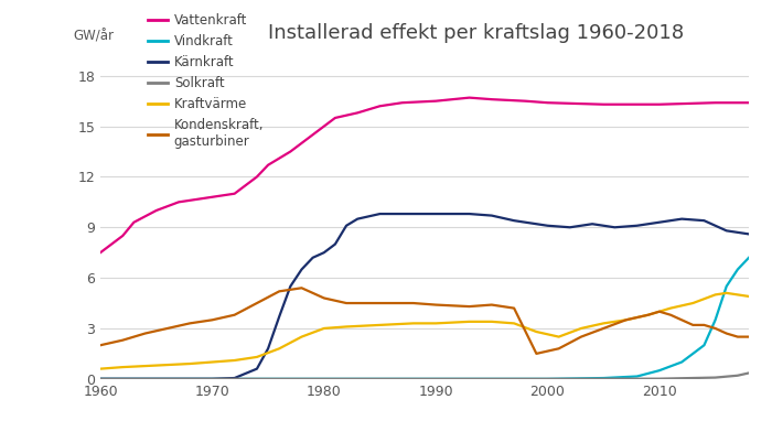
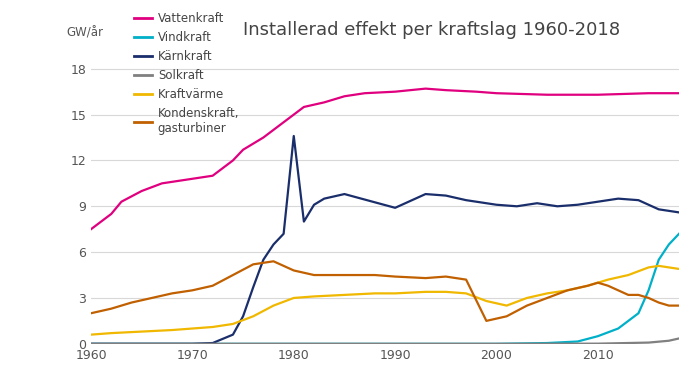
Kärnkraft/1980: 7.5 -> 13.6
Kärnkraft/1990: 9.8 -> 8.9
